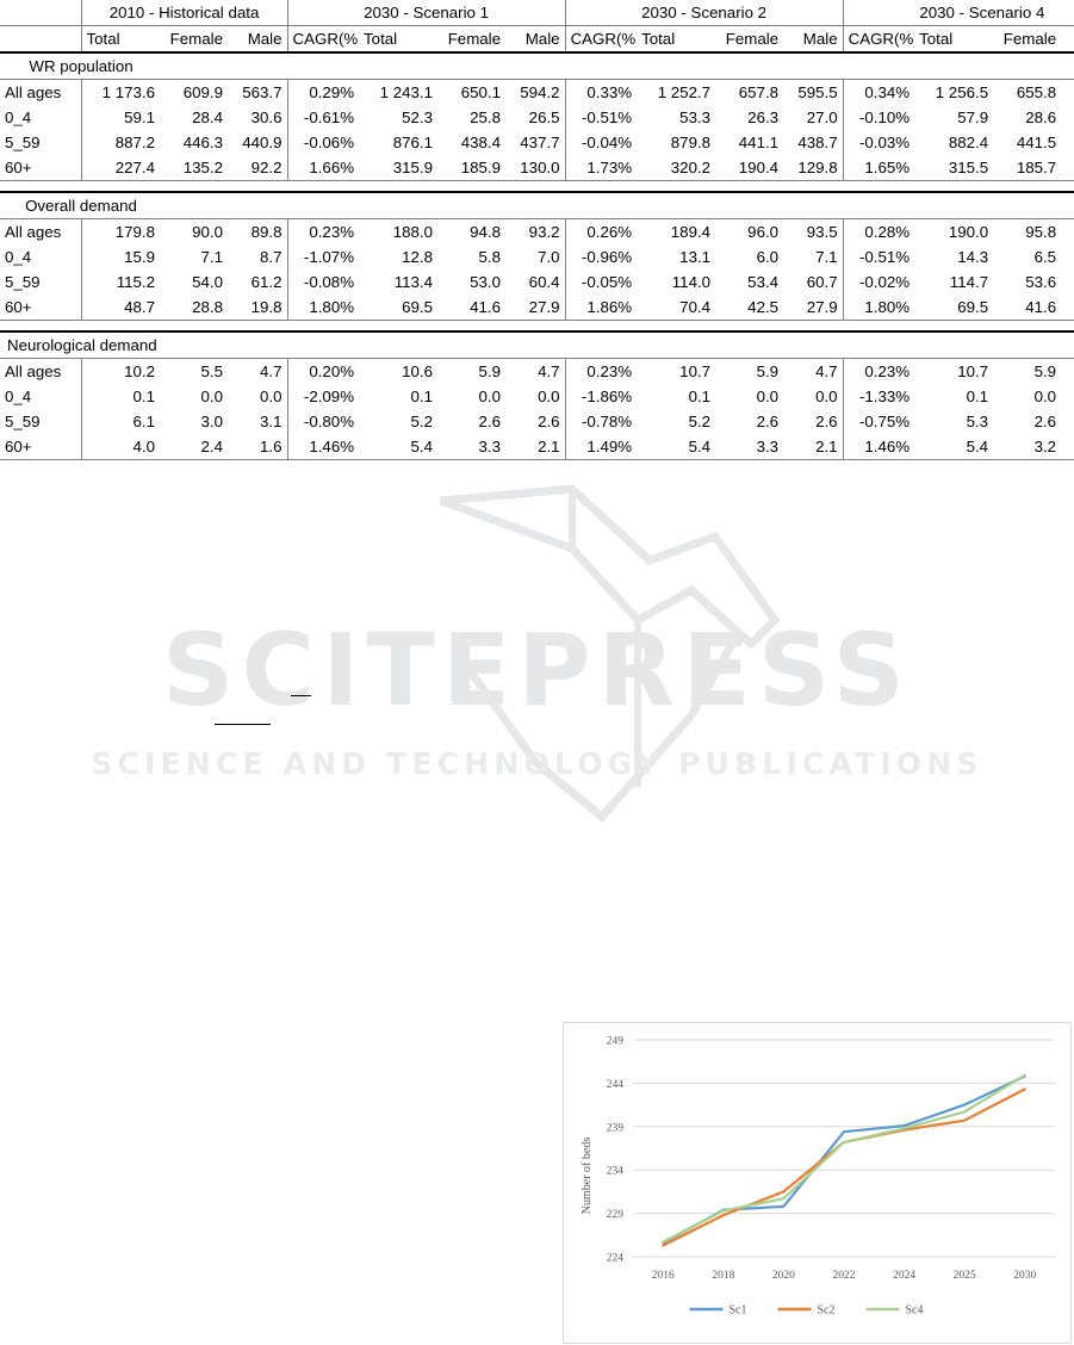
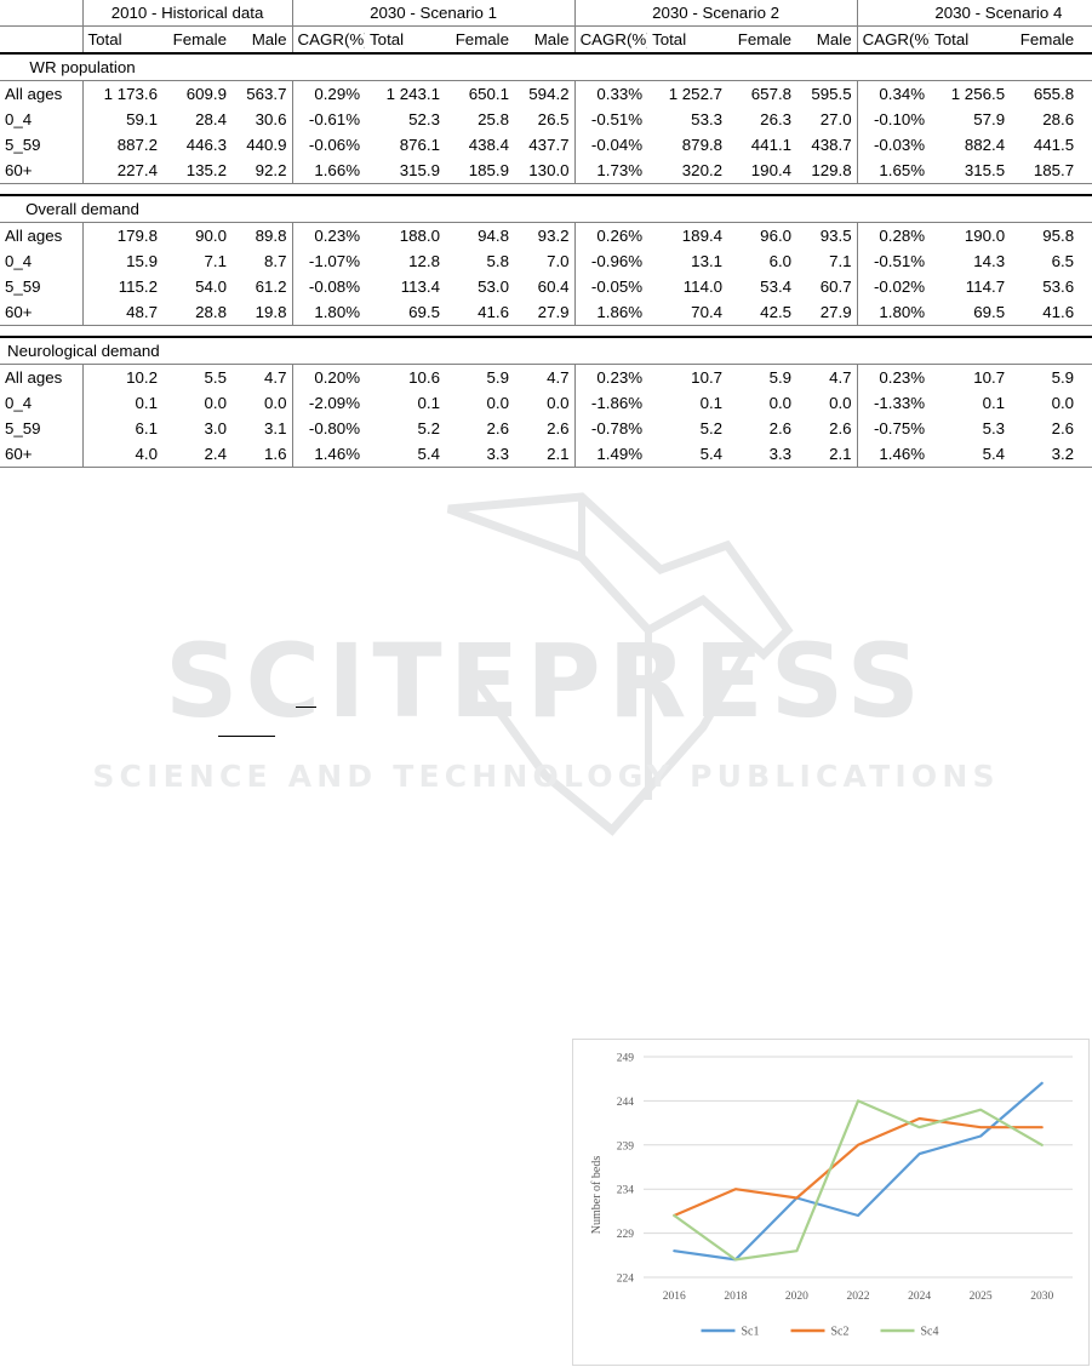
Sc1/2016: 226 -> 227
Sc2/2016: 225 -> 231
Sc4/2016: 226 -> 231
Sc1/2018: 229 -> 226
Sc2/2018: 229 -> 234
Sc4/2018: 229 -> 226
Sc1/2020: 230 -> 233
Sc2/2020: 232 -> 233
Sc4/2020: 231 -> 227
Sc1/2022: 238 -> 231
Sc2/2022: 237 -> 239
Sc4/2022: 237 -> 244
Sc1/2024: 239 -> 238
Sc2/2024: 239 -> 242
Sc4/2024: 239 -> 241
Sc1/2025: 242 -> 240
Sc2/2025: 240 -> 241
Sc4/2025: 241 -> 243
Sc1/2030: 245 -> 246
Sc2/2030: 243 -> 241
Sc4/2030: 245 -> 239
